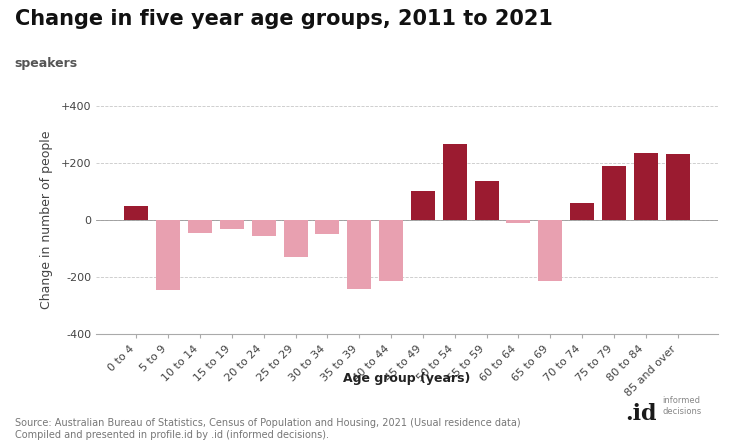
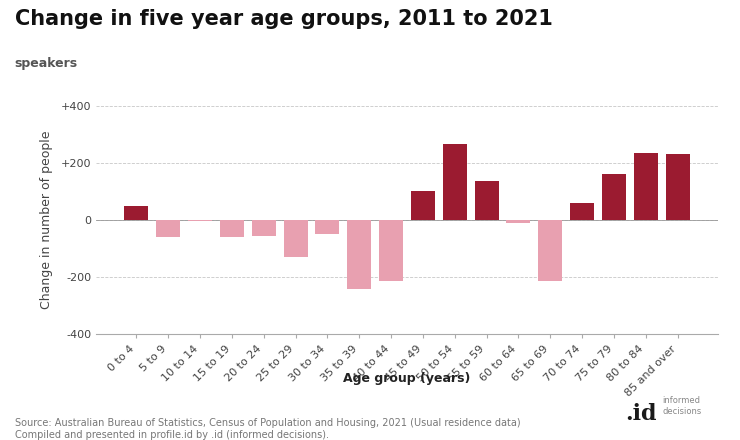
5 to 9: -245 -> -60
10 to 14: -45 -> -5
15 to 19: -30 -> -60
75 to 79: 190 -> 160
